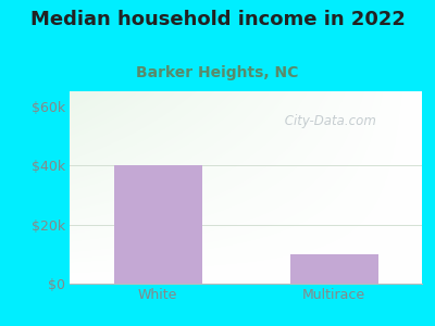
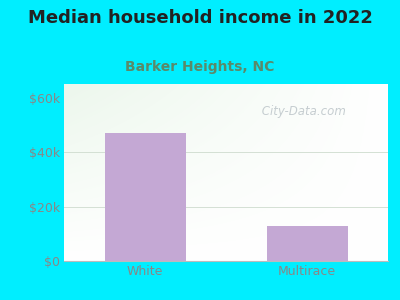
White: $40k -> $47k
Multirace: $10k -> $13k
